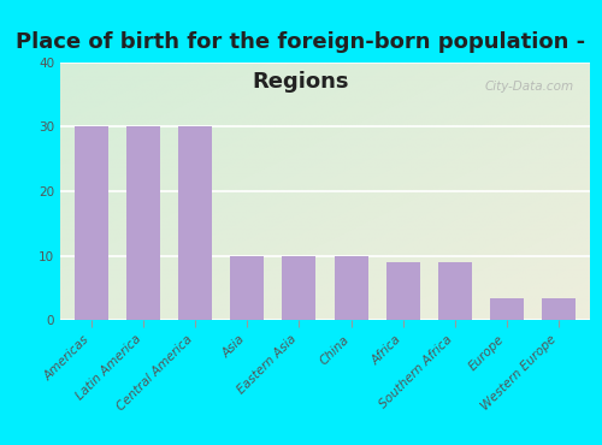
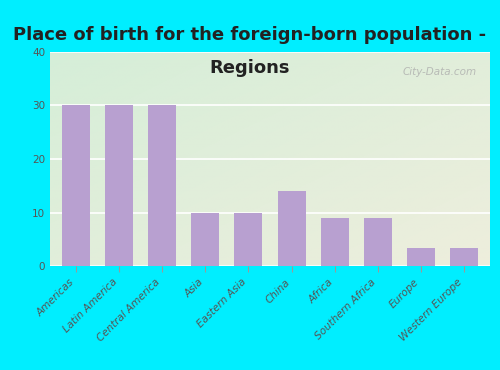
China: 10.0 -> 14.0
